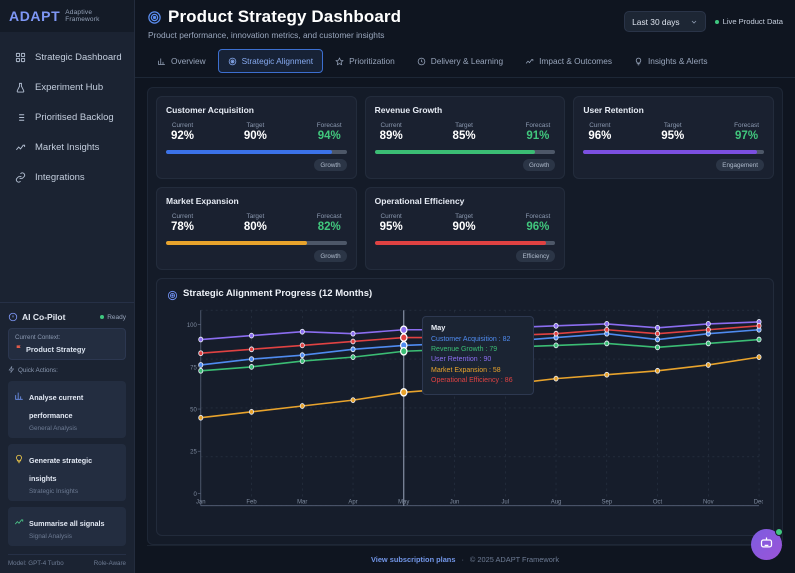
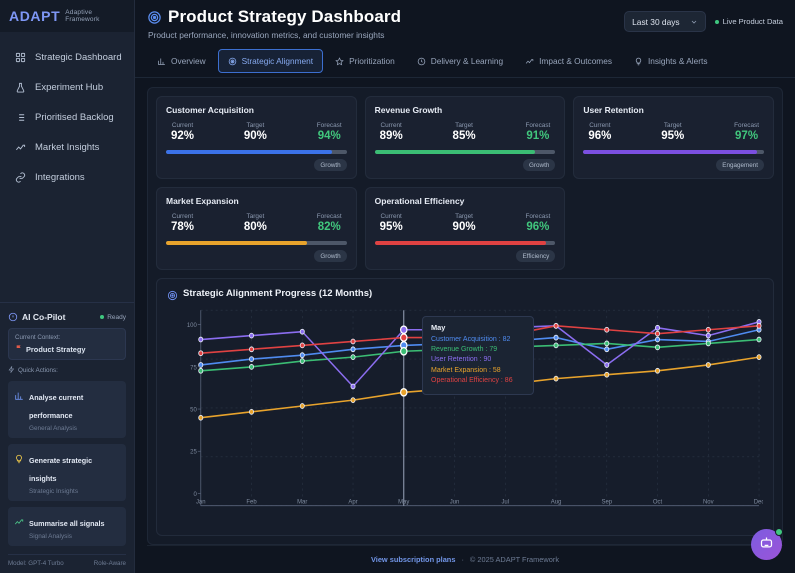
User Retention/Apr: 88 -> 61
Operational Efficiency/Aug: 88 -> 92
Customer Acquisition/Sep: 88 -> 80
User Retention/Sep: 93 -> 72
Customer Acquisition/Nov: 88 -> 84
User Retention/Nov: 93 -> 87
